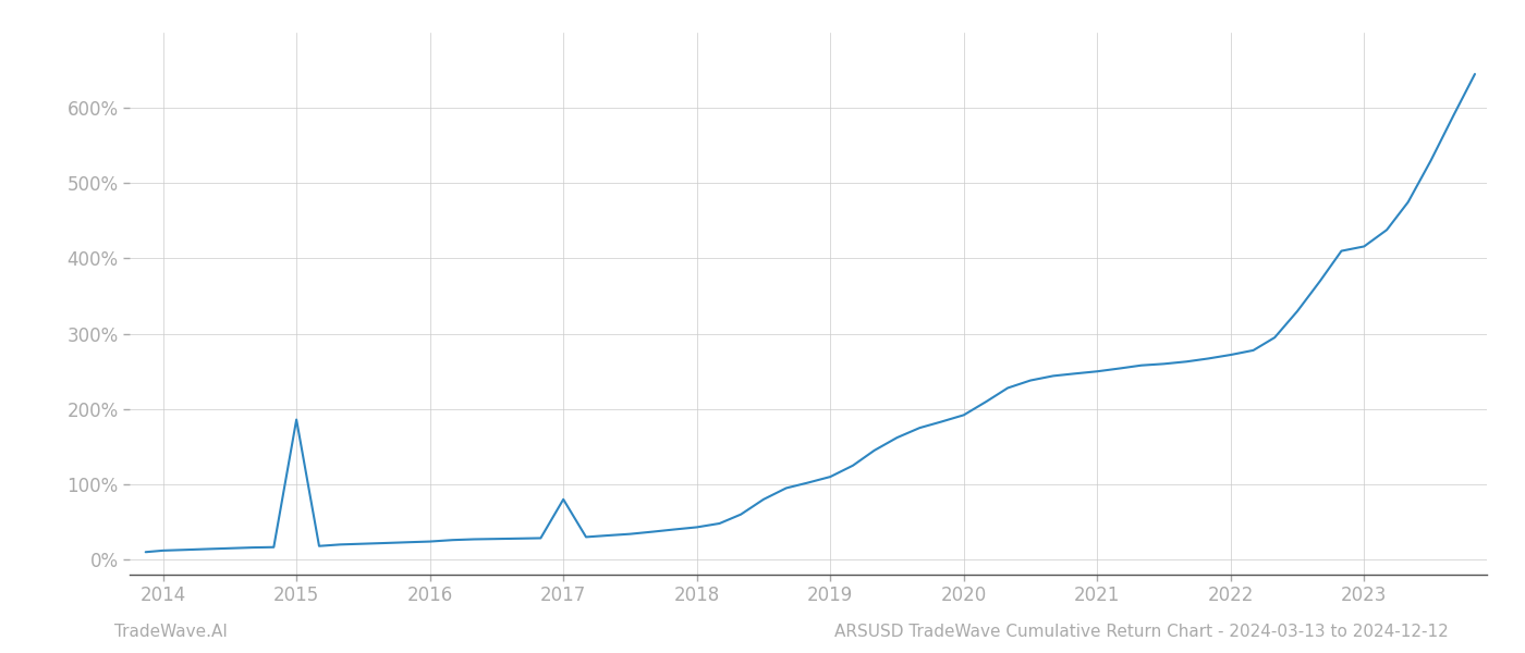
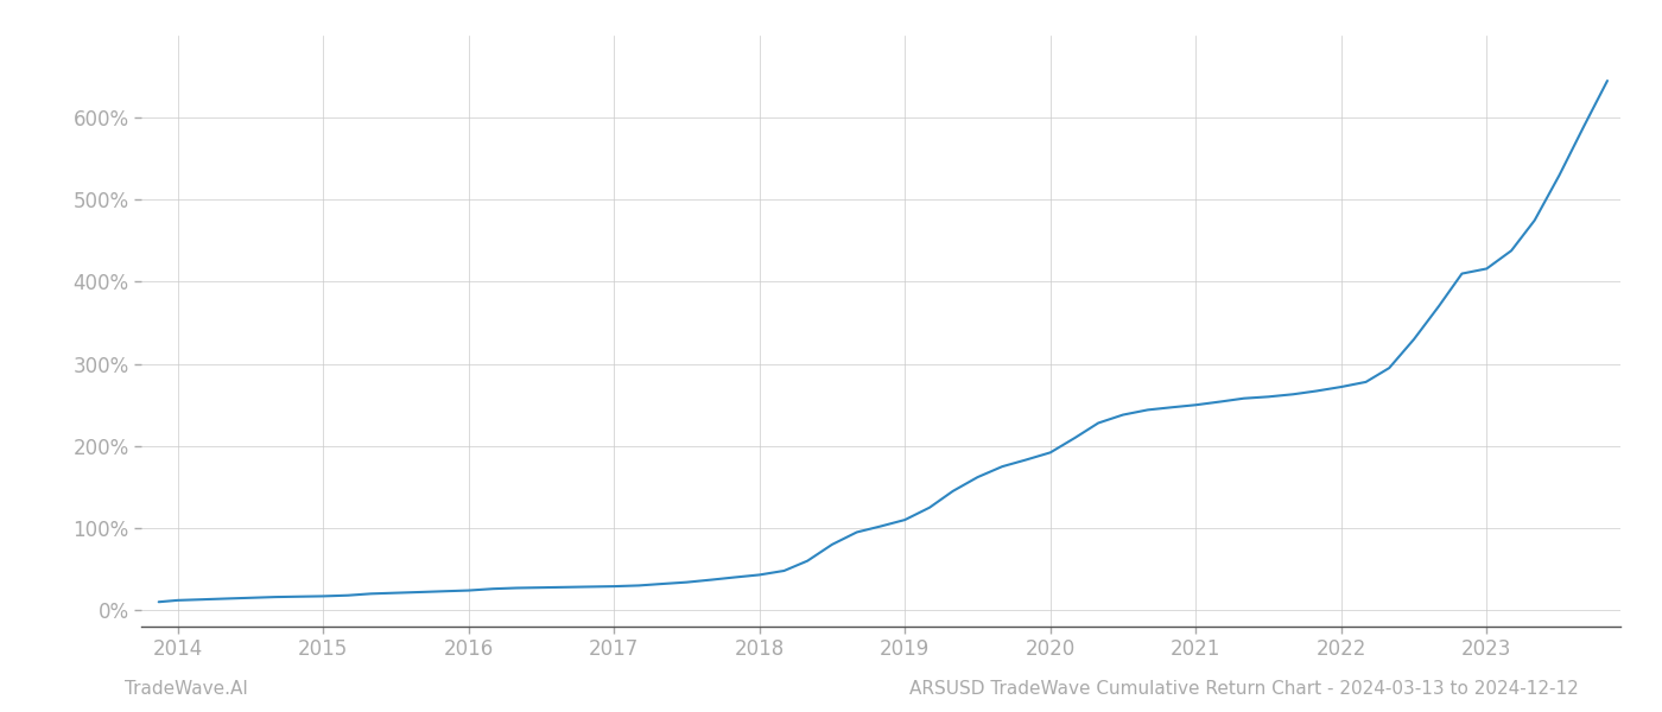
2015: 186% -> 17%
2017: 80% -> 29%
